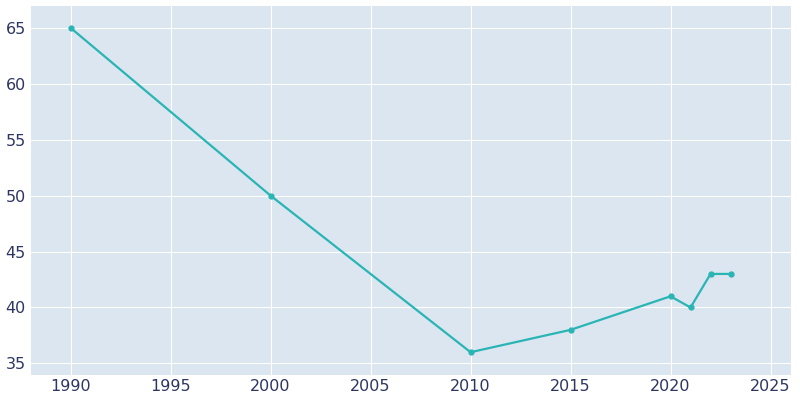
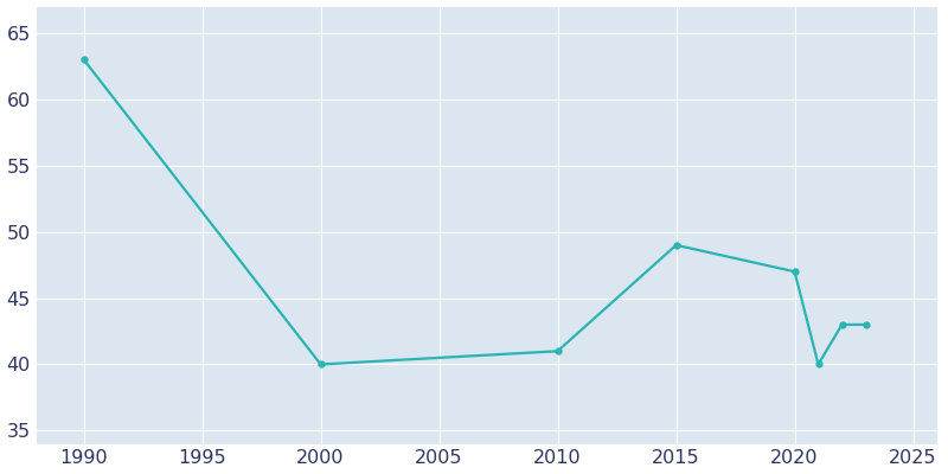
1990: 65 -> 63
2000: 50 -> 40
2010: 36 -> 41
2015: 38 -> 49
2020: 41 -> 47
